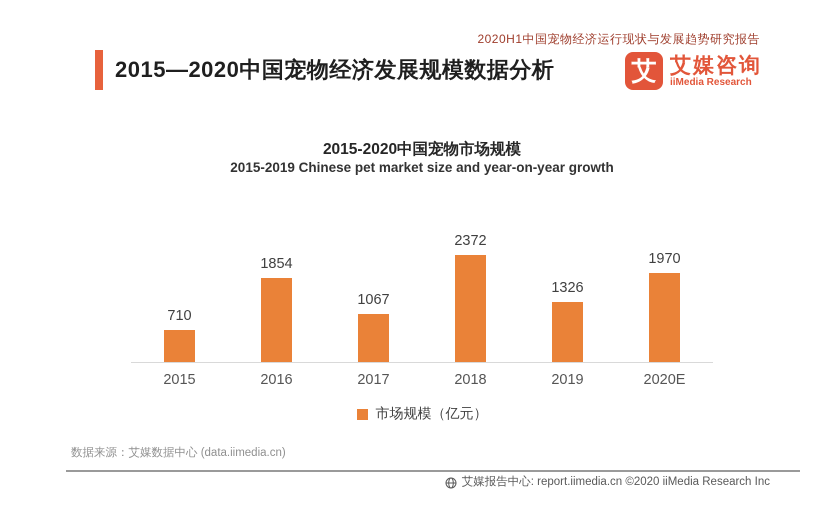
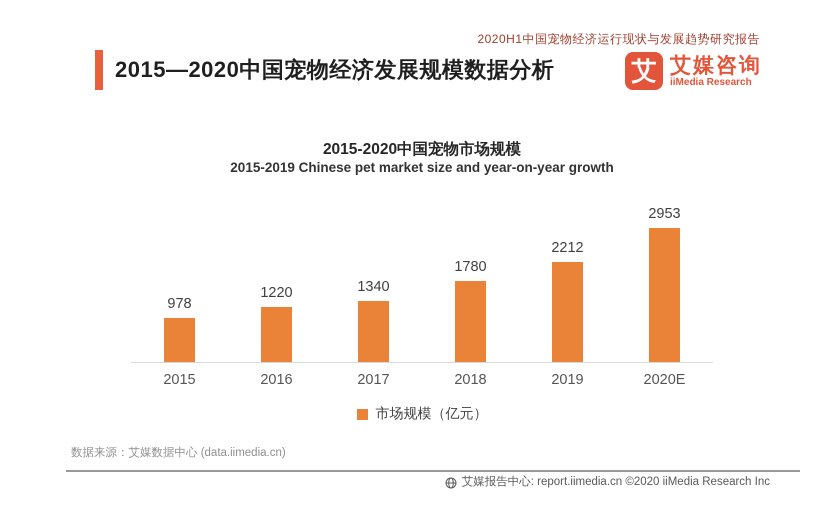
2015: 710 -> 978
2016: 1854 -> 1220
2017: 1067 -> 1340
2018: 2372 -> 1780
2019: 1326 -> 2212
2020E: 1970 -> 2953
